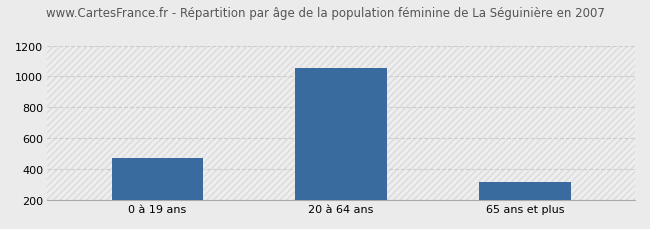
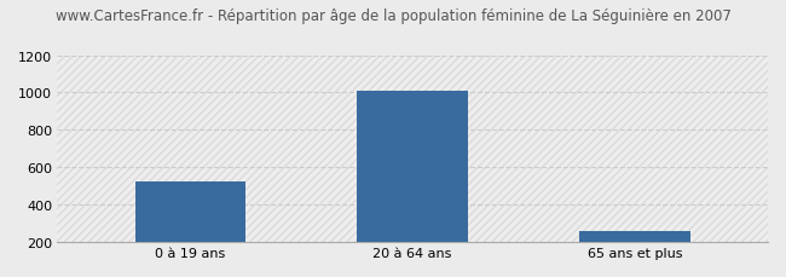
0 à 19 ans: 470 -> 520
20 à 64 ans: 1060 -> 1010
65 ans et plus: 320 -> 260
